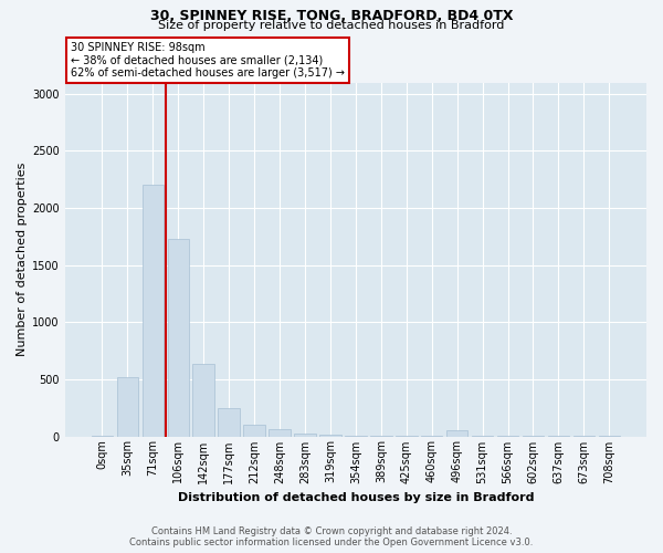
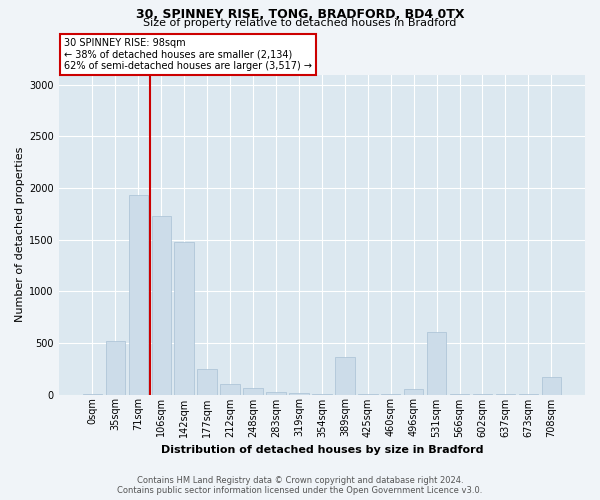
71sqm: 2200 -> 1930
142sqm: 630 -> 1480
389sqm: 0 -> 360
531sqm: 0 -> 610
708sqm: 0 -> 170
